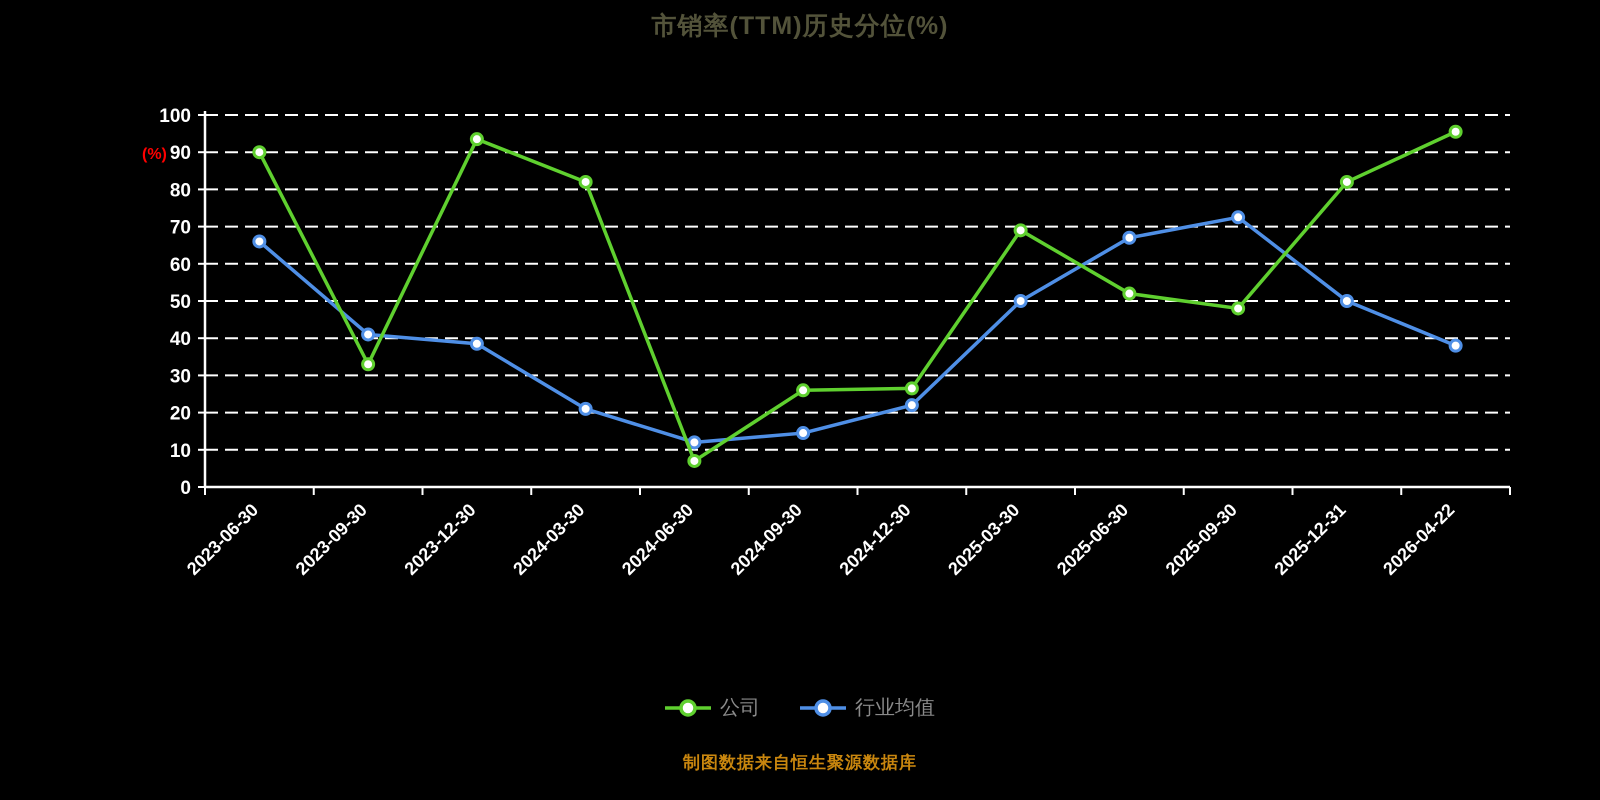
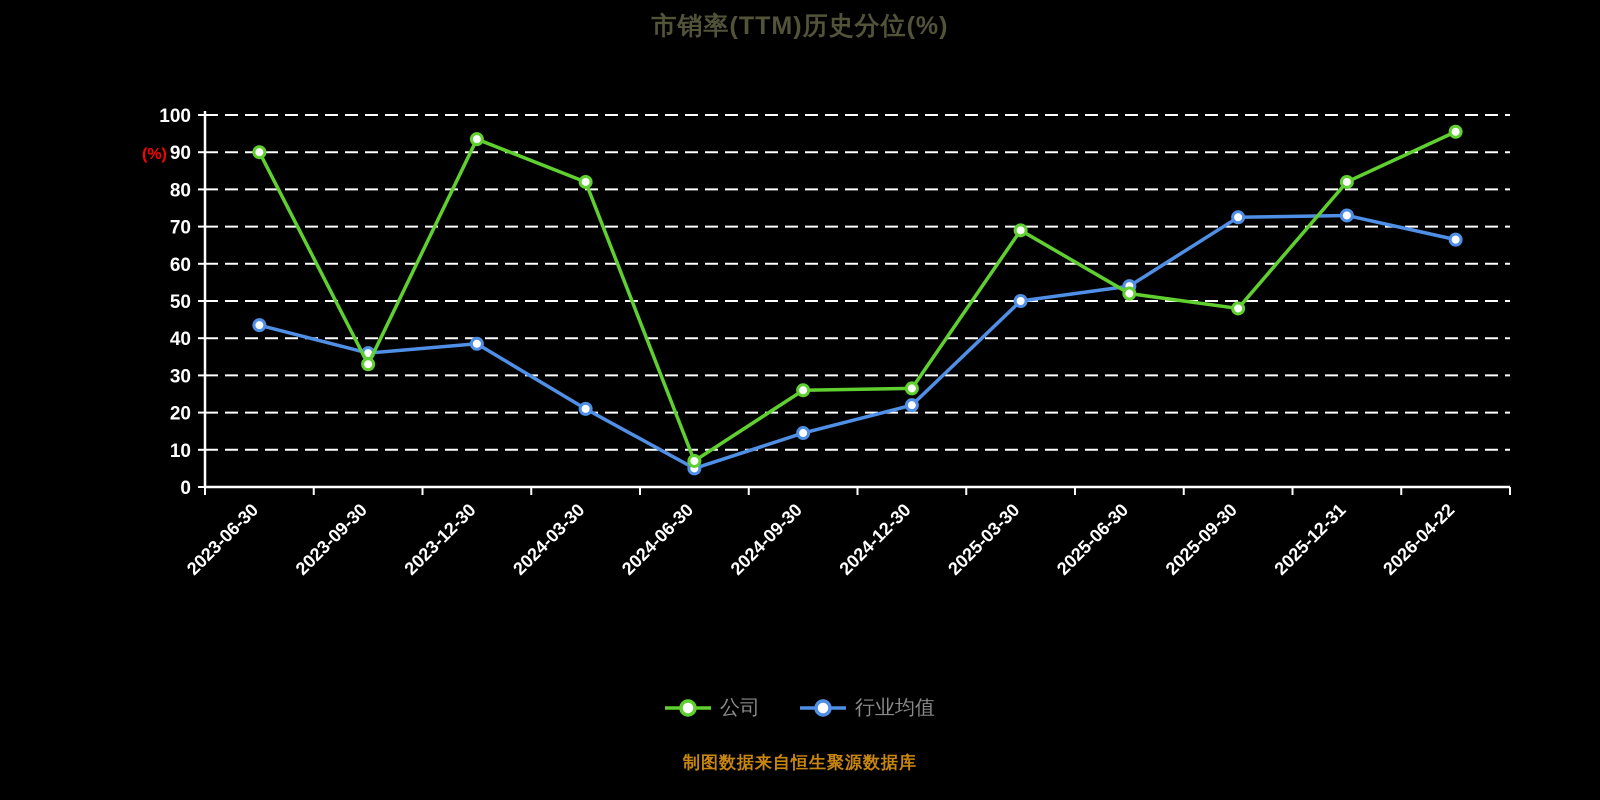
行业均值/2023-06-30: 66 -> 44
行业均值/2023-09-30: 41 -> 36
行业均值/2024-06-30: 12 -> 5
行业均值/2025-06-30: 67 -> 54
行业均值/2025-12-31: 50 -> 73
行业均值/2026-04-22: 38 -> 66
